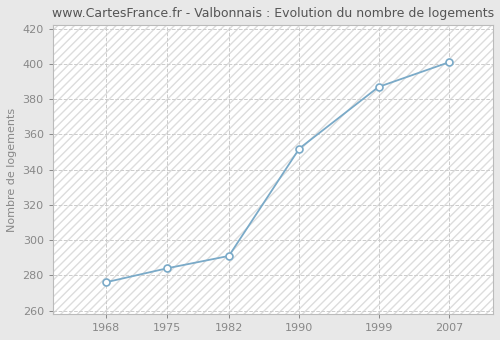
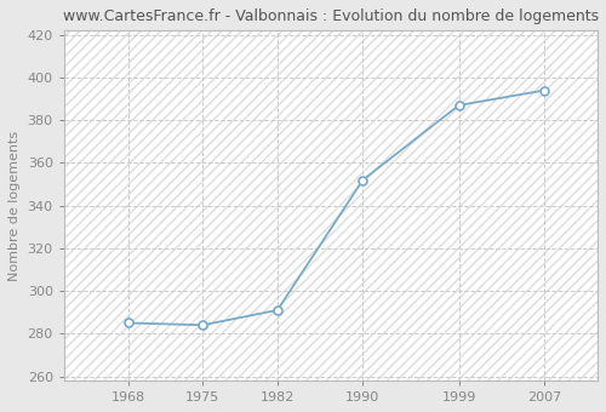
1968: 276 -> 285
2007: 401 -> 394
